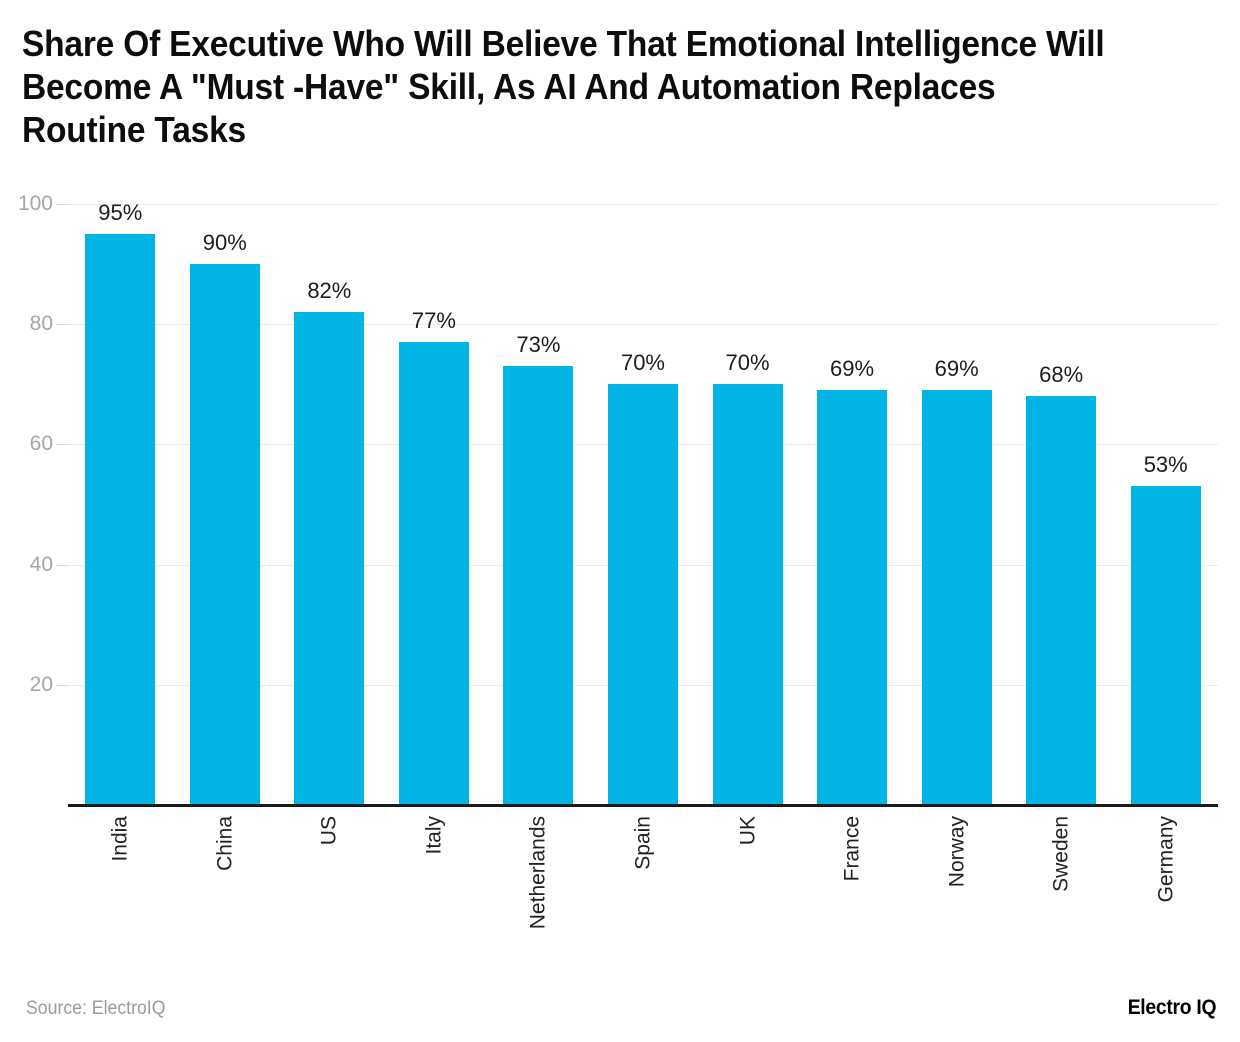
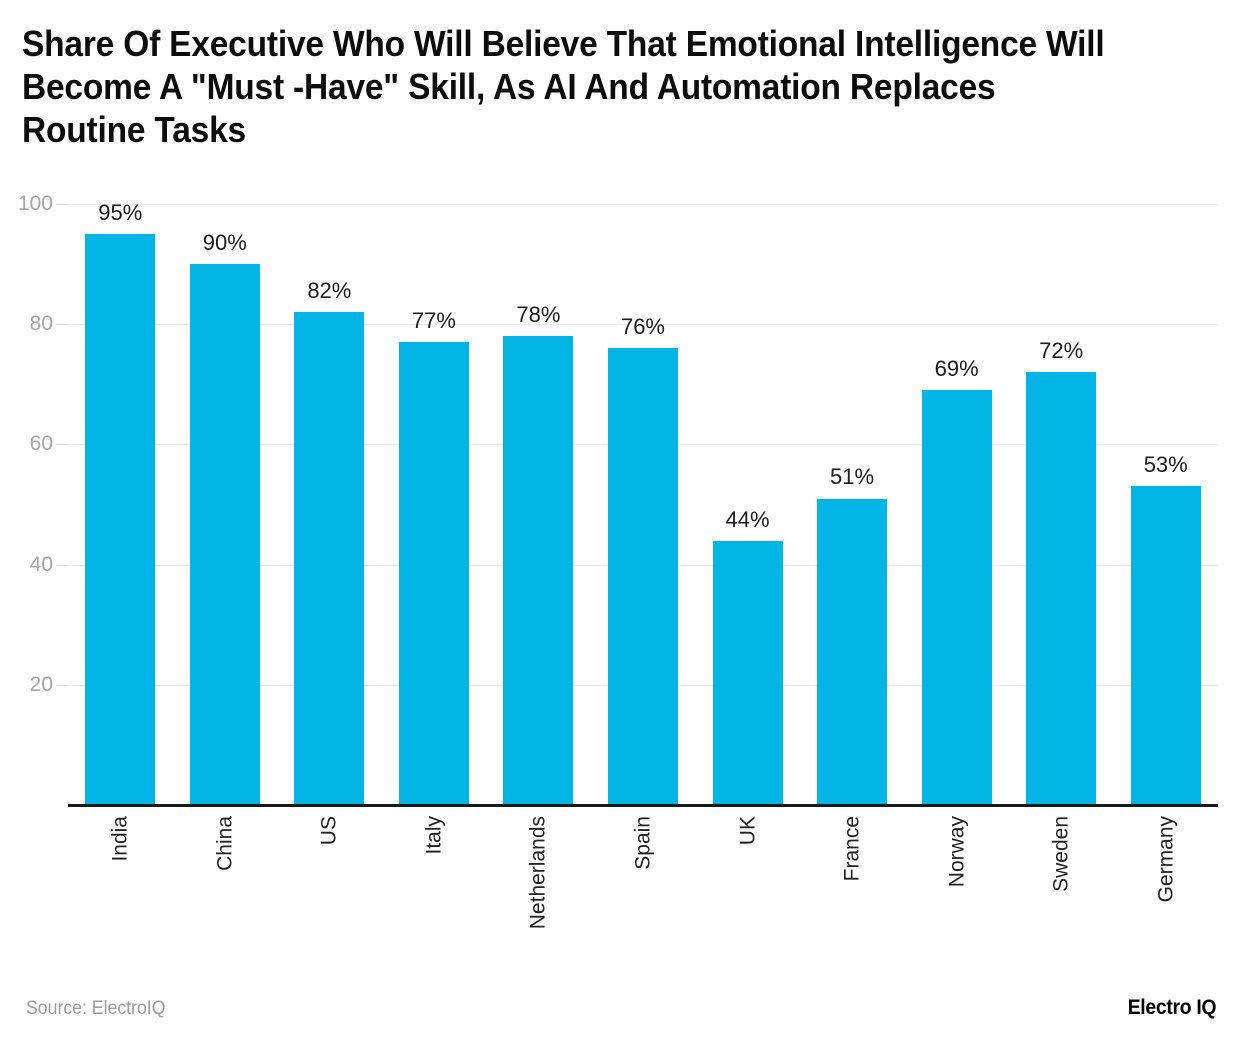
Netherlands: 73% -> 78%
Spain: 70% -> 76%
UK: 70% -> 44%
France: 69% -> 51%
Sweden: 68% -> 72%
